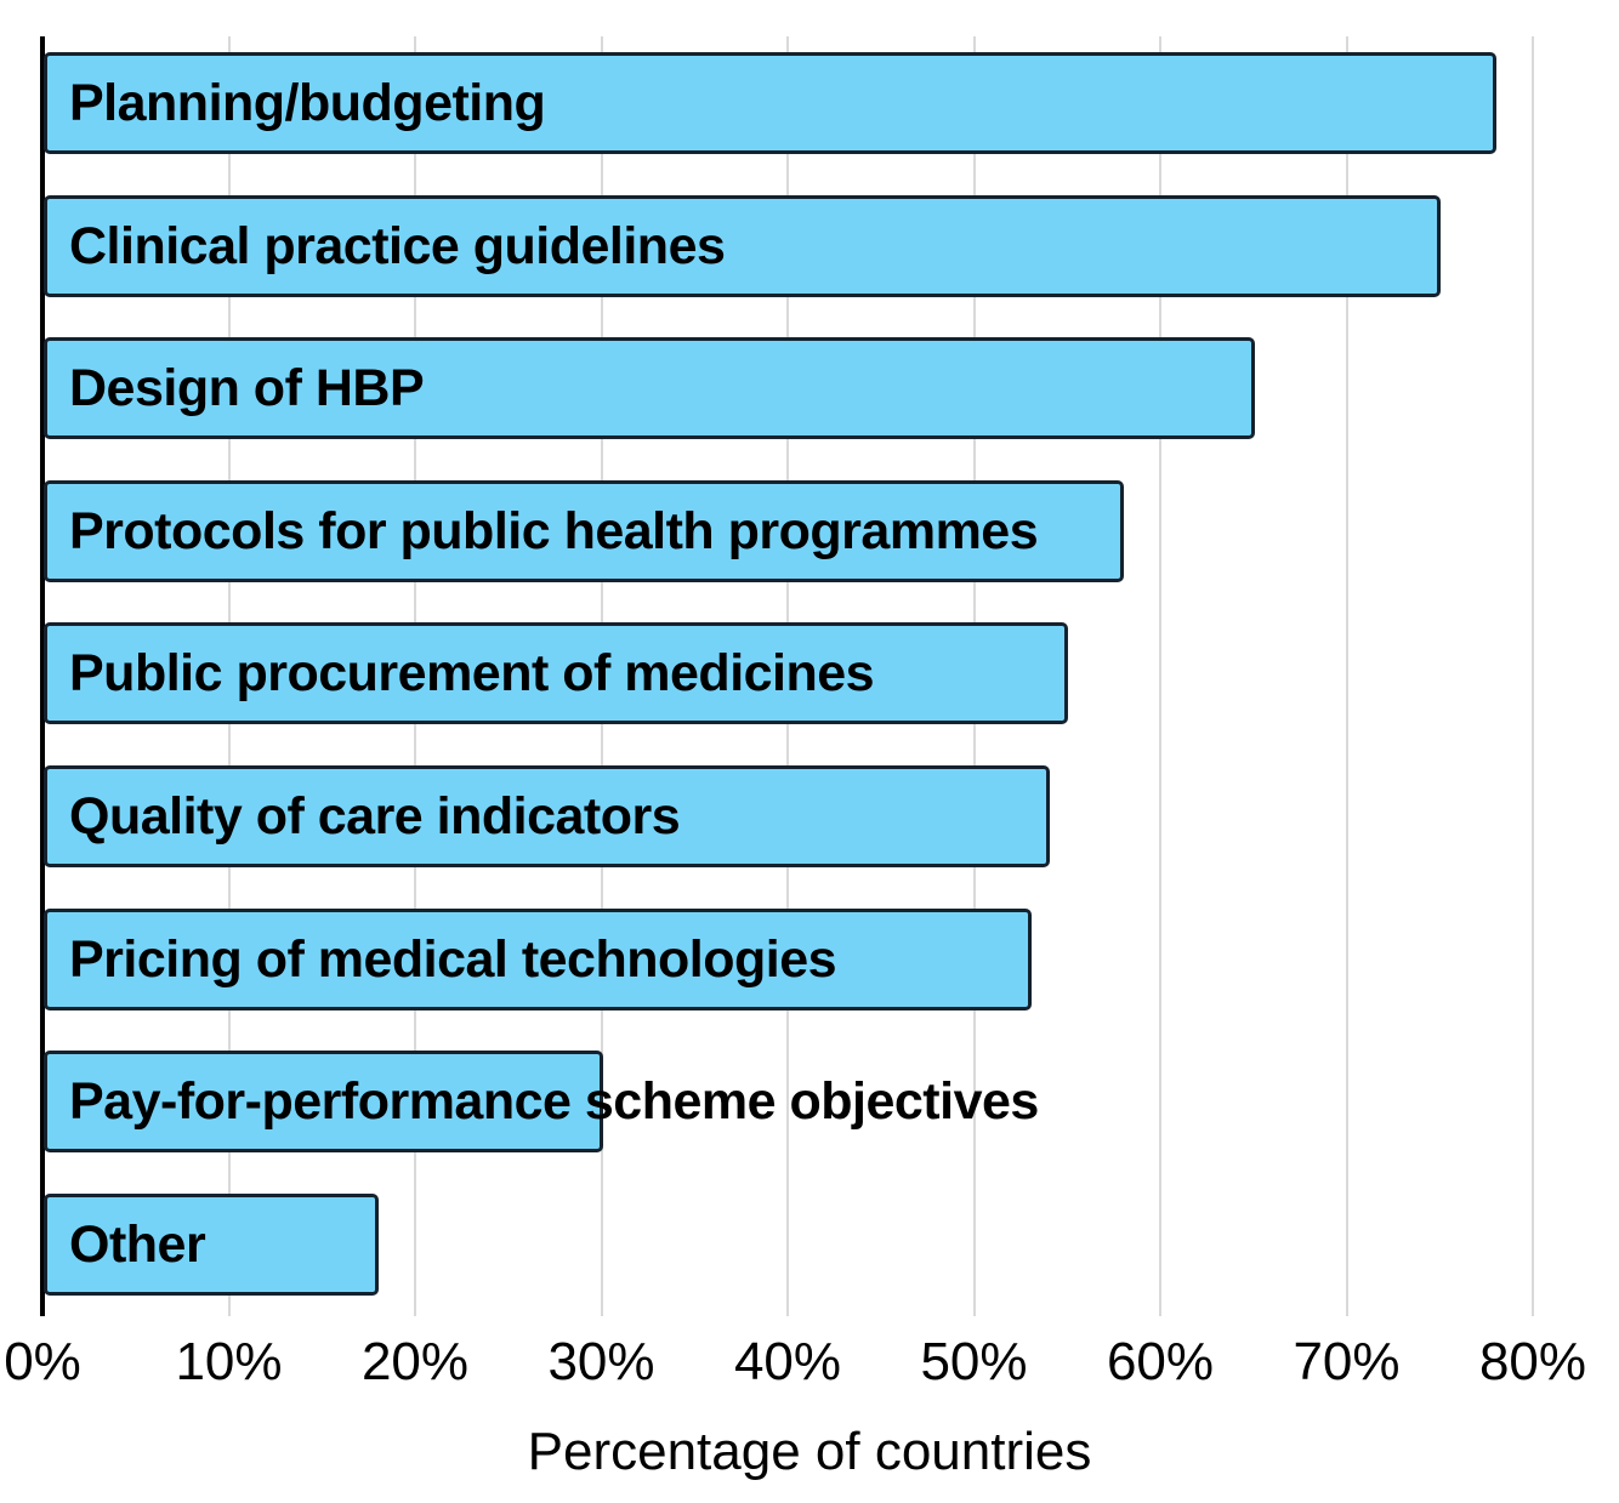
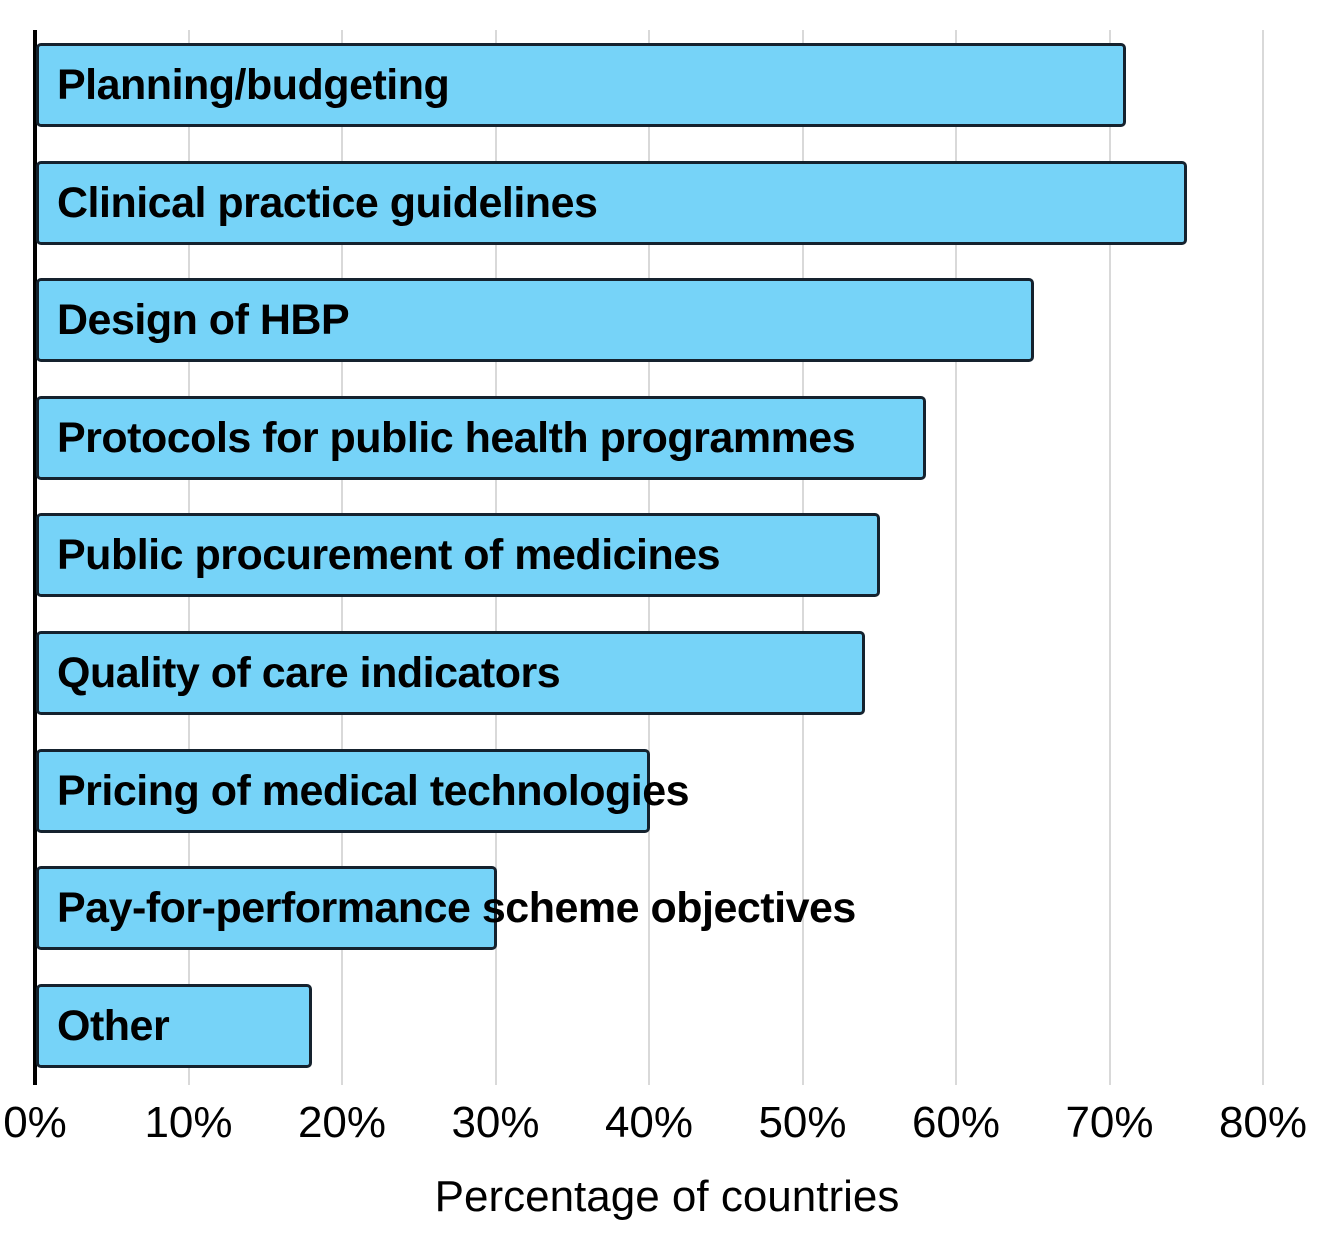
Planning/budgeting: 78% -> 71%
Pricing of medical technologies: 53% -> 40%
